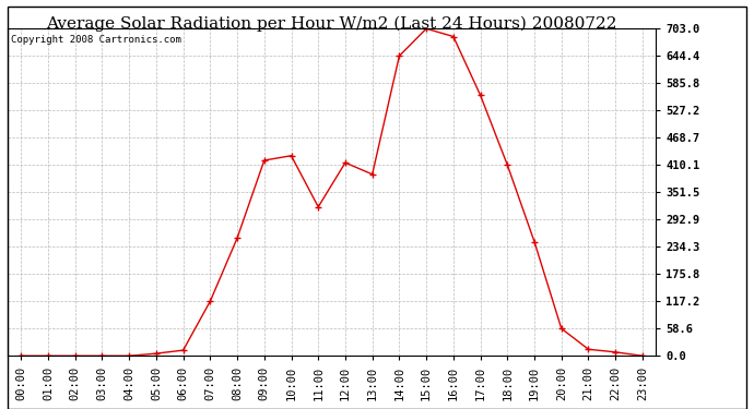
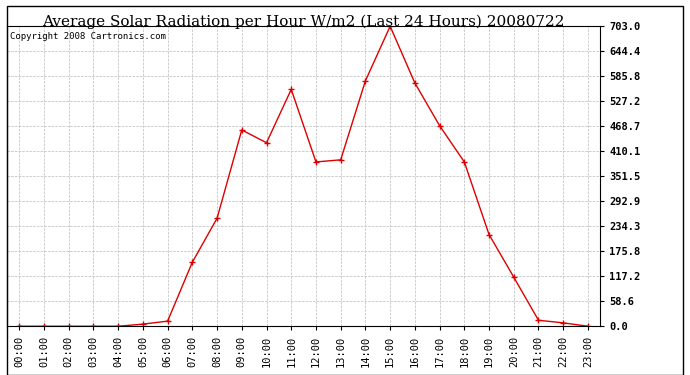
07:00: 117 -> 150
09:00: 420 -> 460
11:00: 320 -> 555
12:00: 415 -> 385
14:00: 644 -> 575
16:00: 686 -> 570
17:00: 560 -> 470
18:00: 410 -> 385
19:00: 245 -> 215
20:00: 59 -> 115
